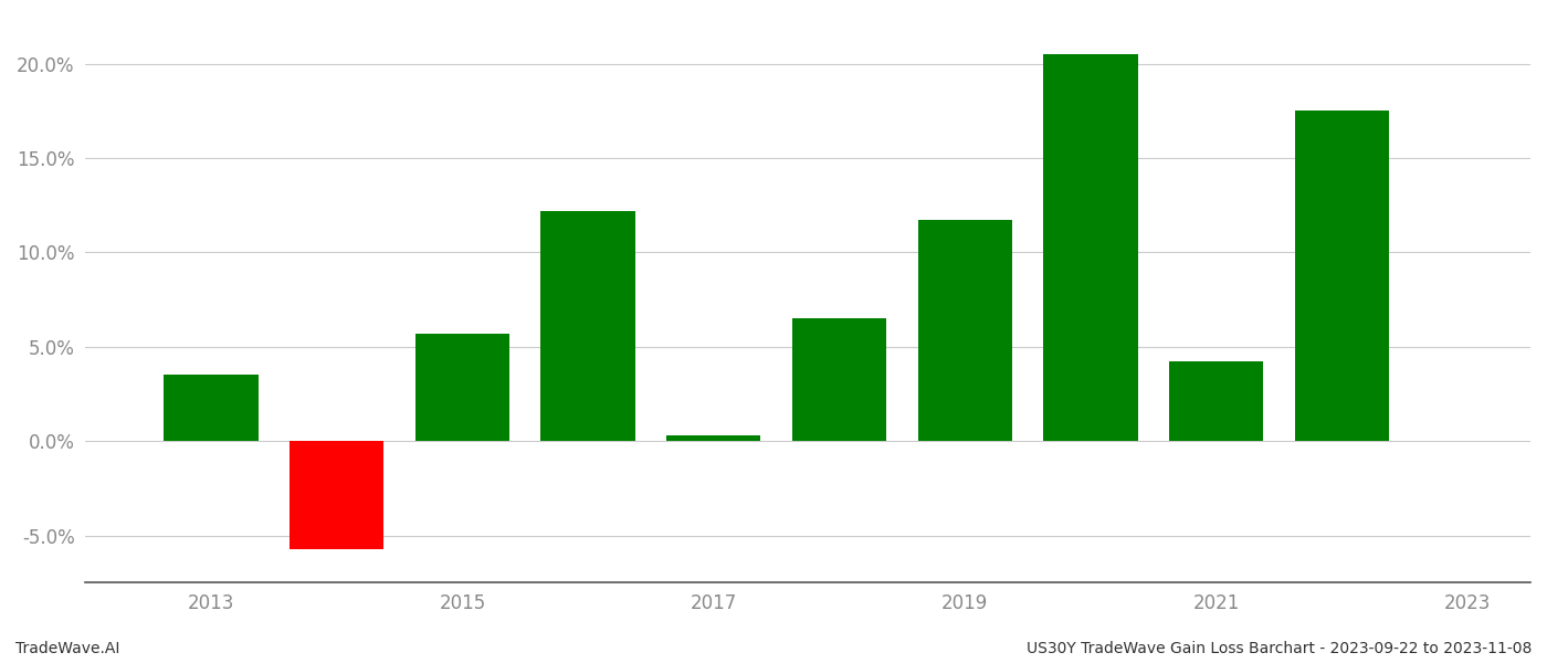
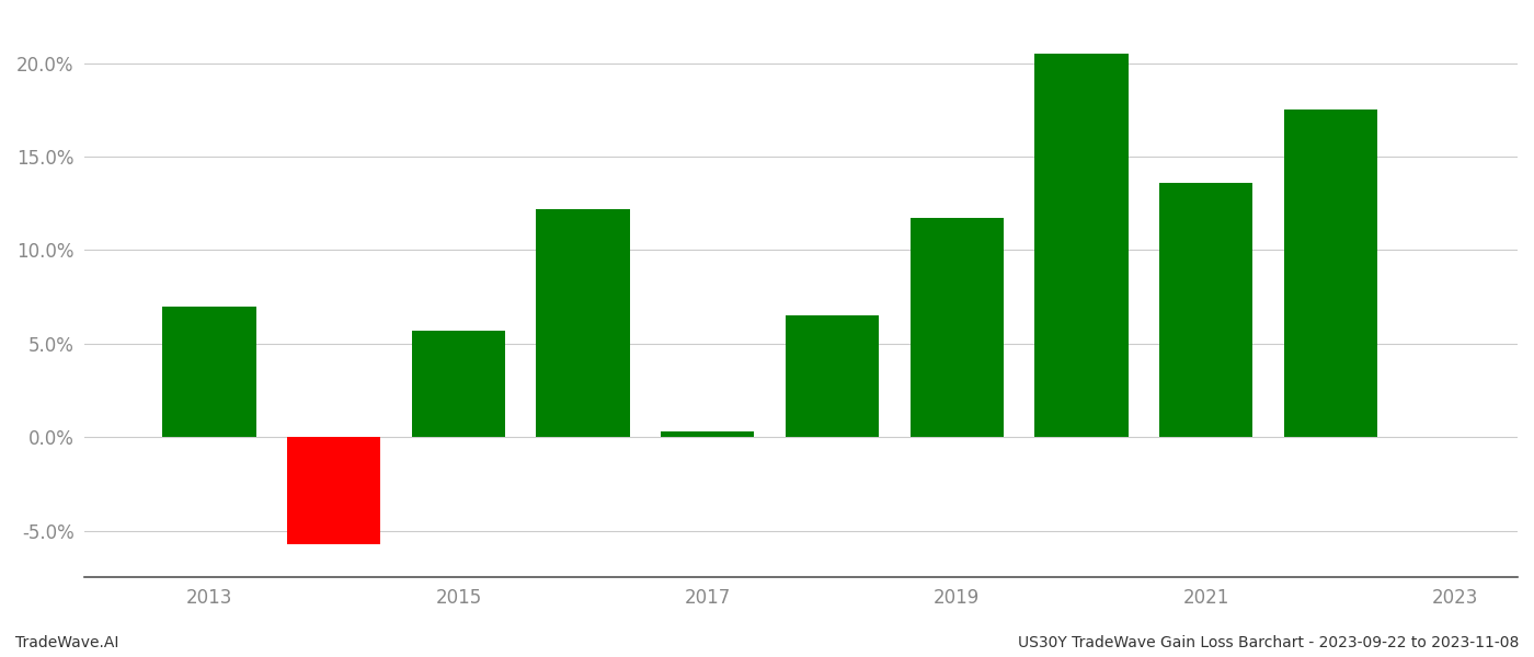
2013: 3.5% -> 7.0%
2021: 4.2% -> 13.6%
